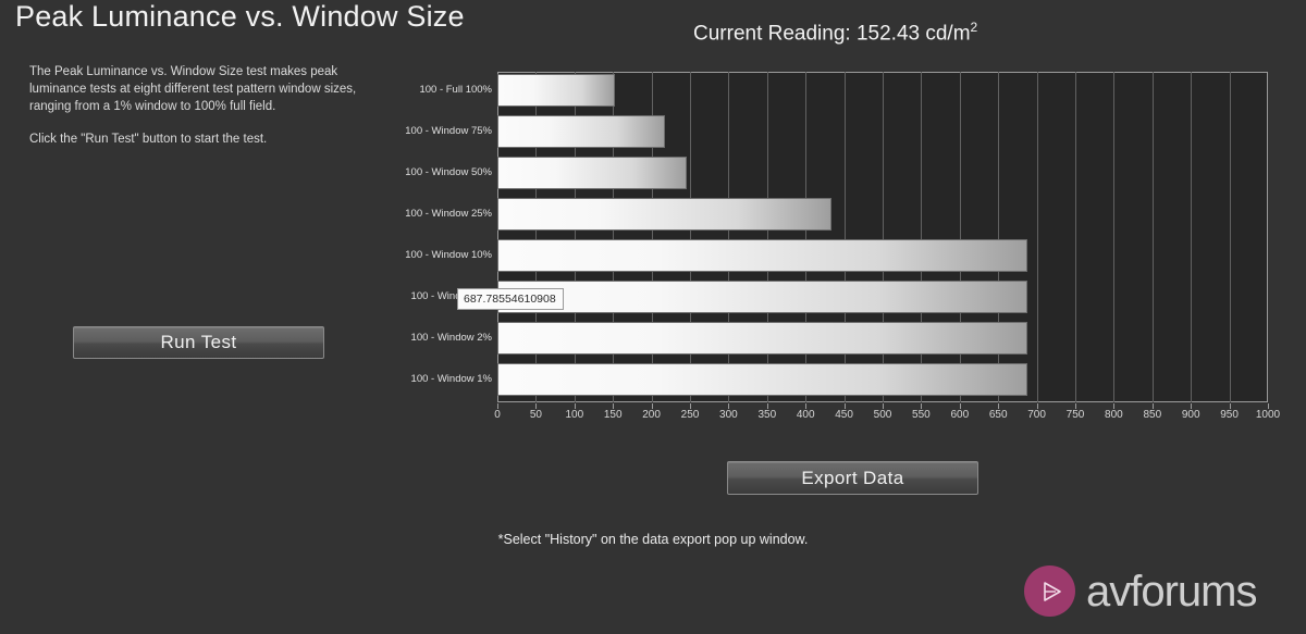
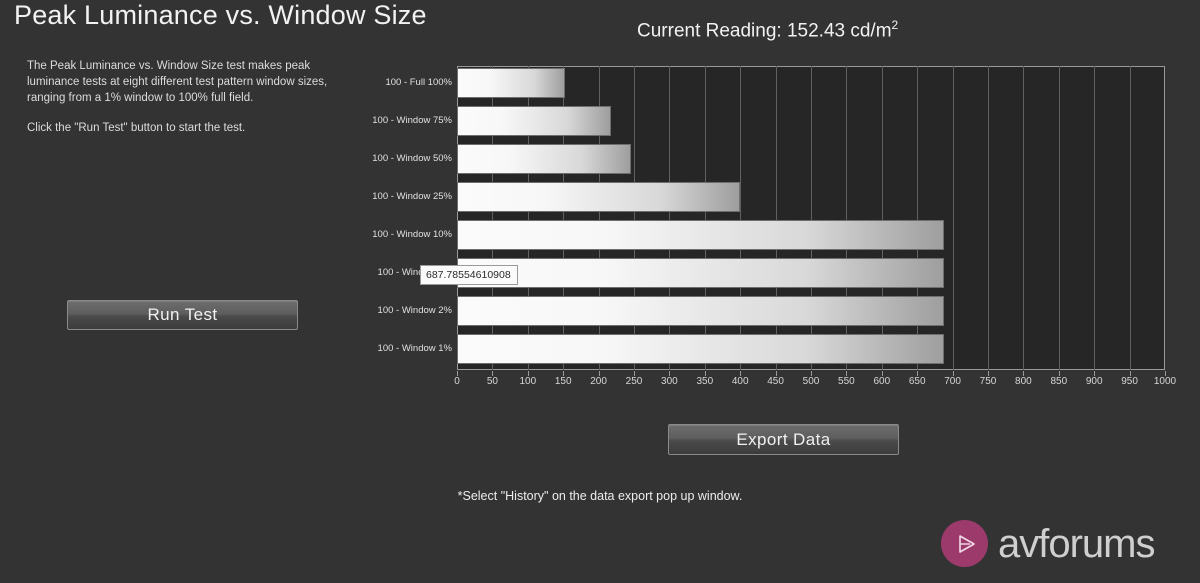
100 - Window 25%: 430 -> 400
